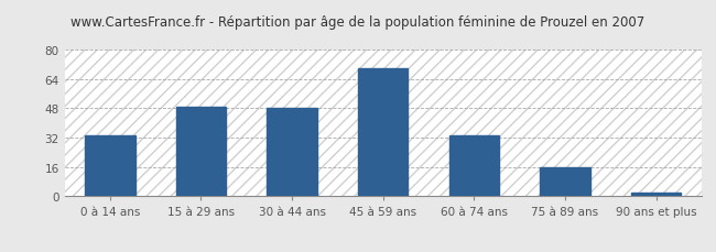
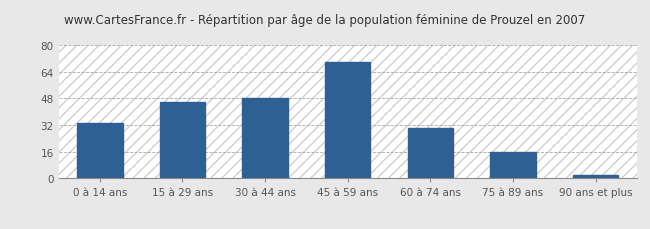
15 à 29 ans: 49 -> 46
60 à 74 ans: 33 -> 30
